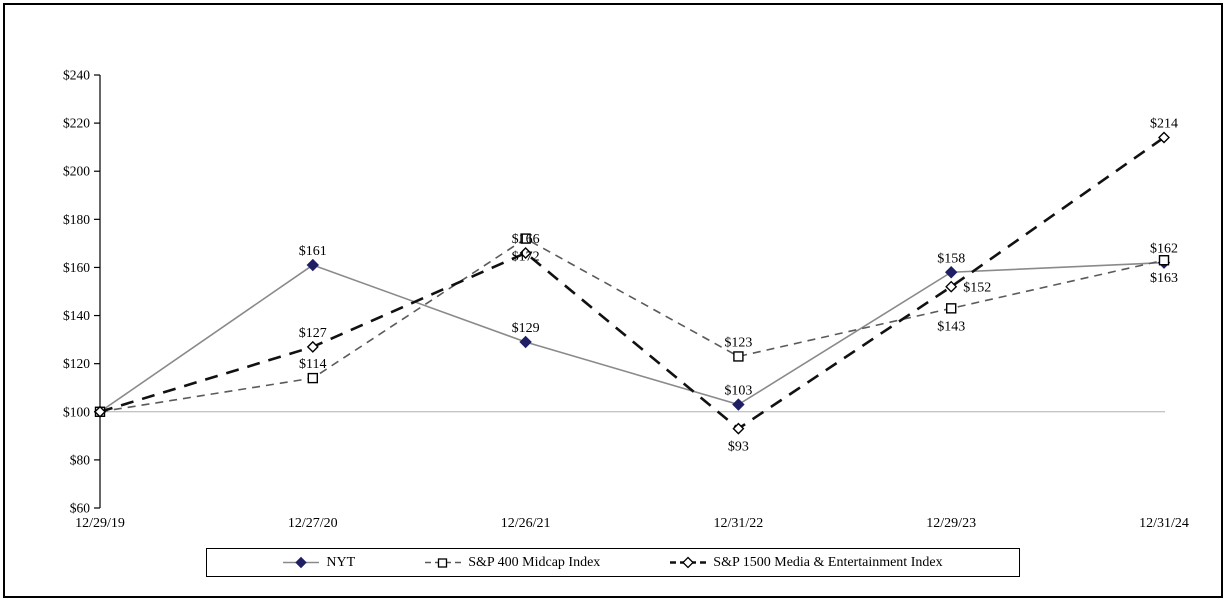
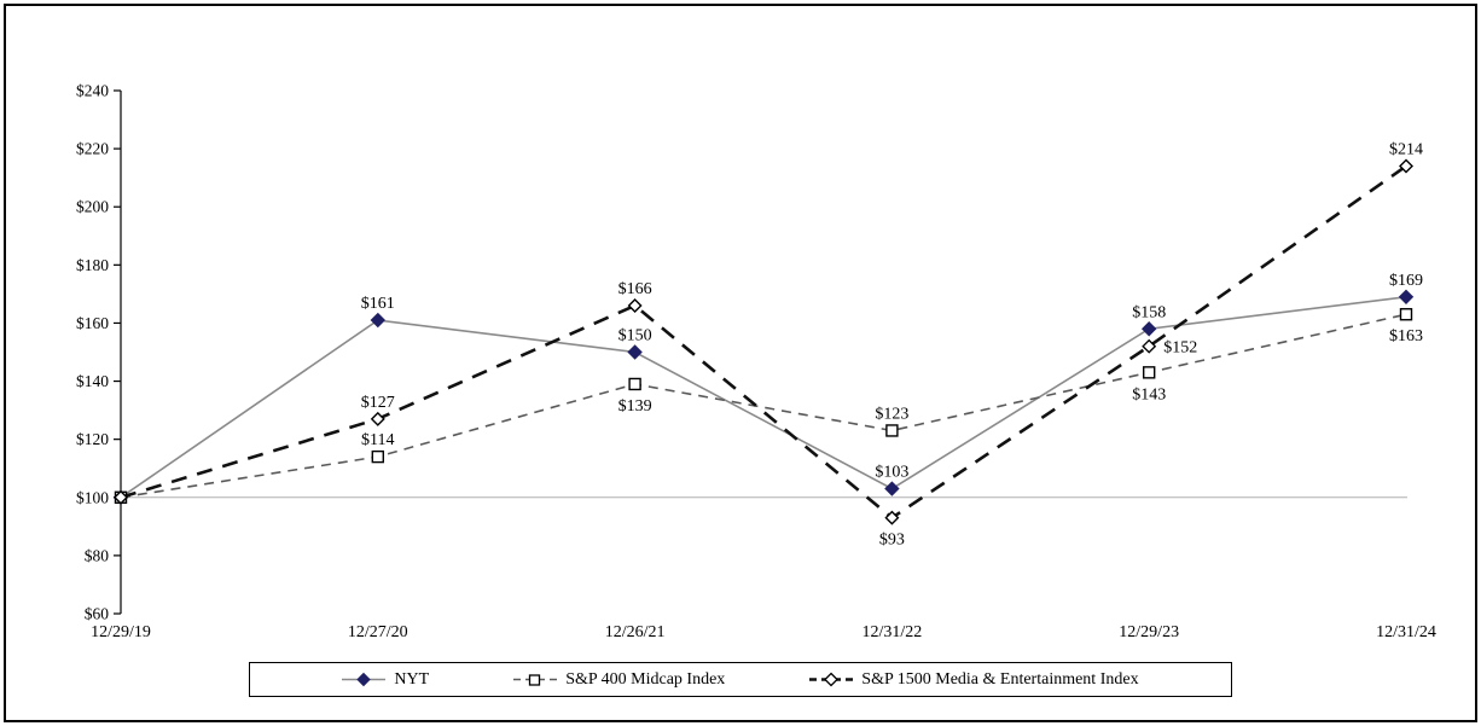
NYT/12/26/21: $129 -> $150
S&P 400 Midcap Index/12/26/21: $172 -> $139
NYT/12/31/24: $162 -> $169
